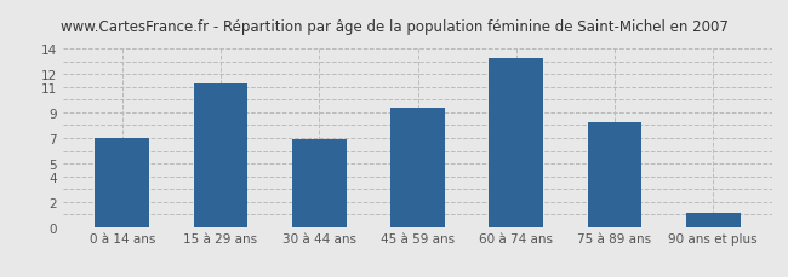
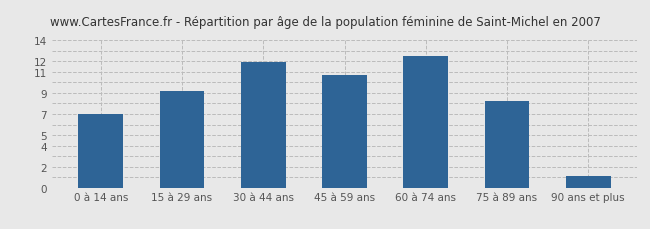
15 à 29 ans: 11.3 -> 9.2
30 à 44 ans: 6.9 -> 11.9
45 à 59 ans: 9.4 -> 10.7
60 à 74 ans: 13.3 -> 12.5
